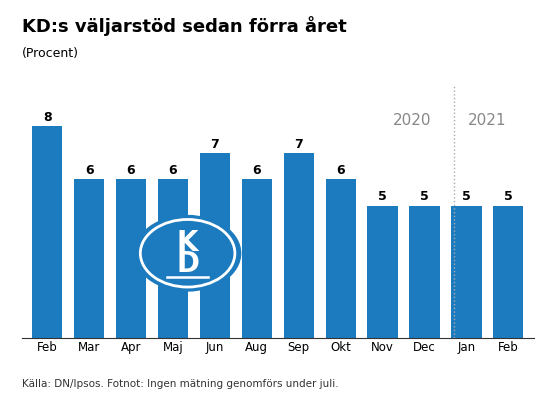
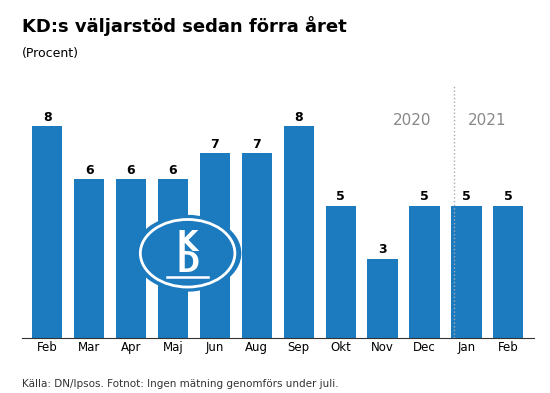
Aug: 6 -> 7
Sep: 7 -> 8
Okt: 6 -> 5
Nov: 5 -> 3
